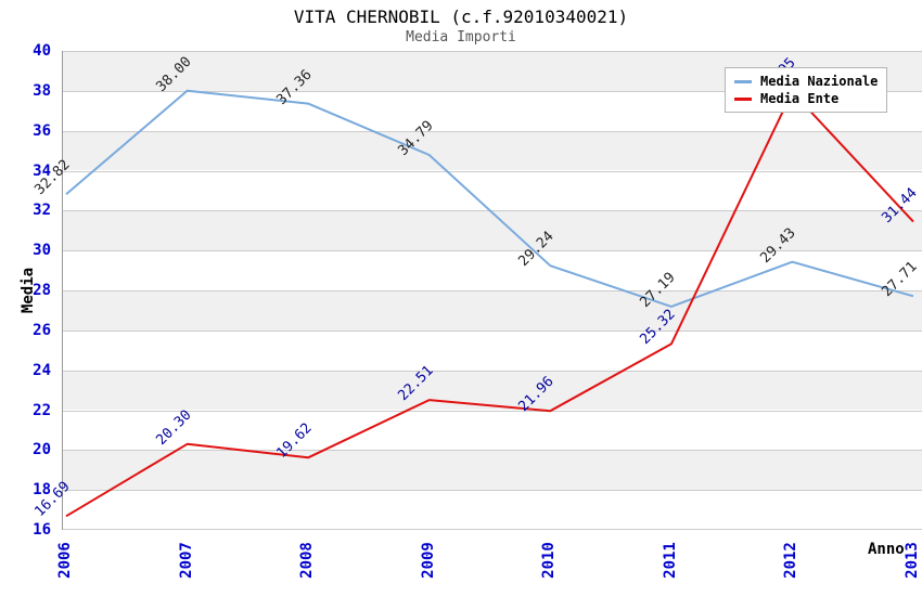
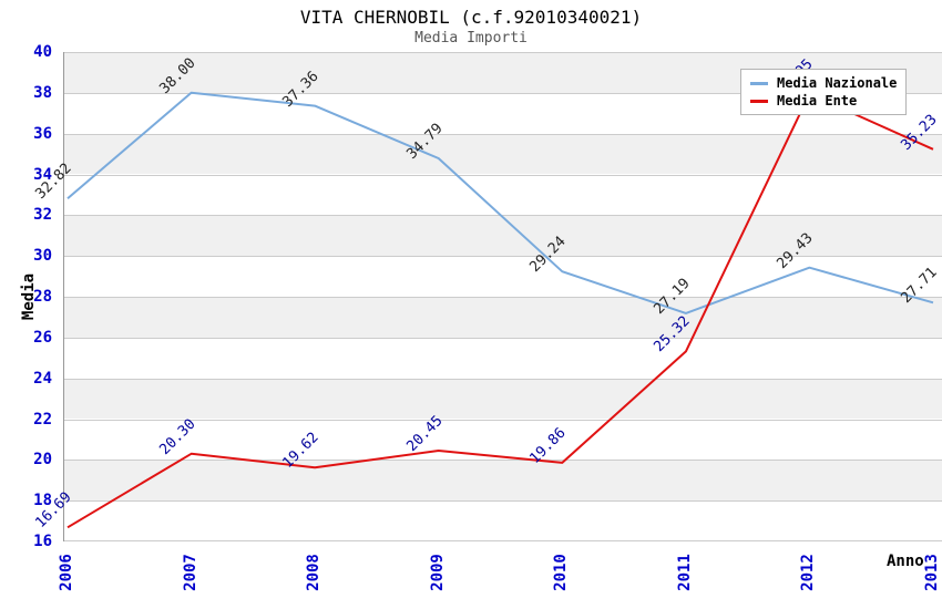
Media Ente/2009: 22.51 -> 20.45
Media Ente/2010: 21.96 -> 19.86
Media Ente/2013: 31.44 -> 35.23
